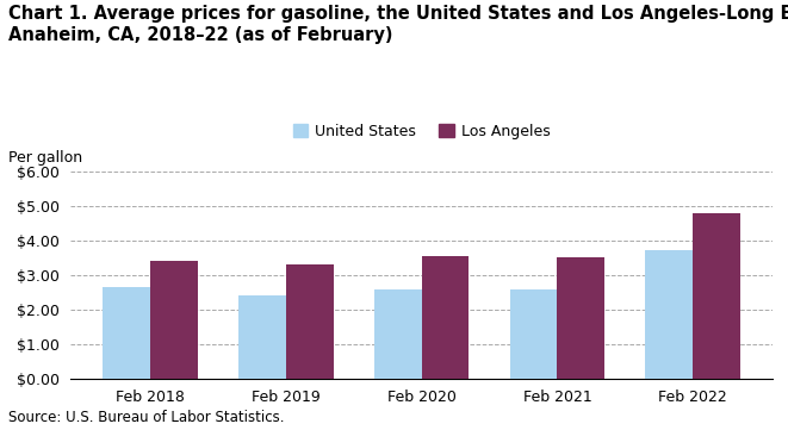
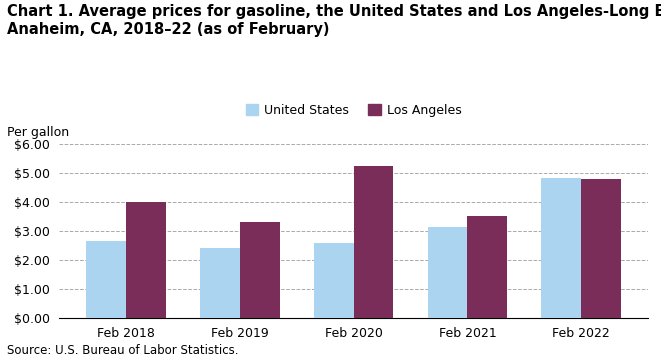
Los Angeles/Feb 2018: $3.43 -> $4.00
Los Angeles/Feb 2020: $3.54 -> $5.25
United States/Feb 2021: $2.58 -> $3.15
United States/Feb 2022: $3.72 -> $4.85
